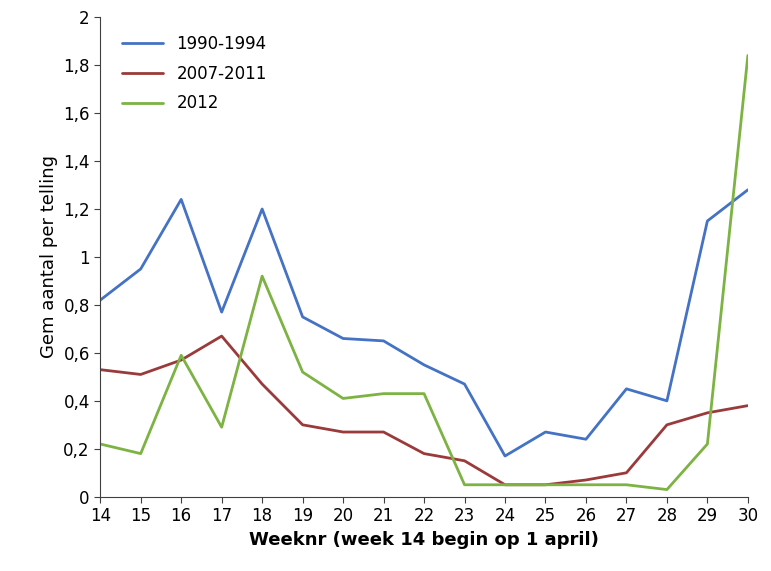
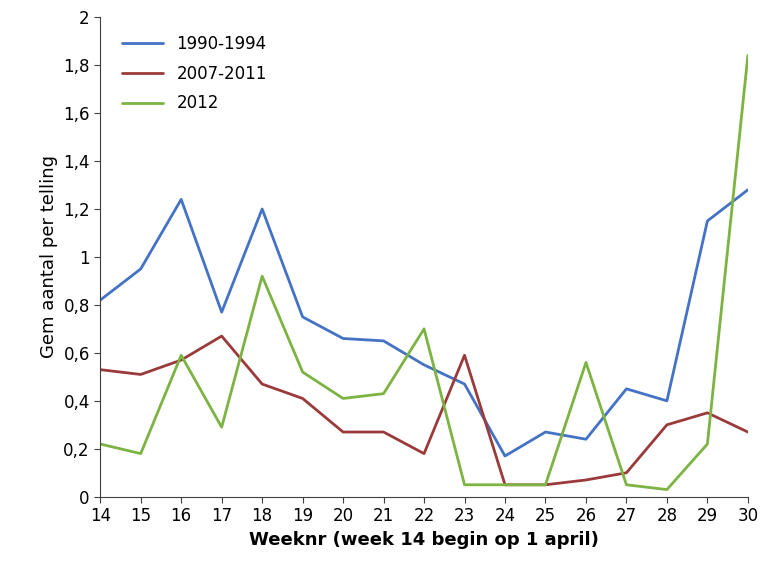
2007-2011/19: 0,30 -> 0,41
2012/22: 0,43 -> 0,70
2007-2011/23: 0,15 -> 0,59
2012/26: 0,05 -> 0,56
2007-2011/30: 0,38 -> 0,27
